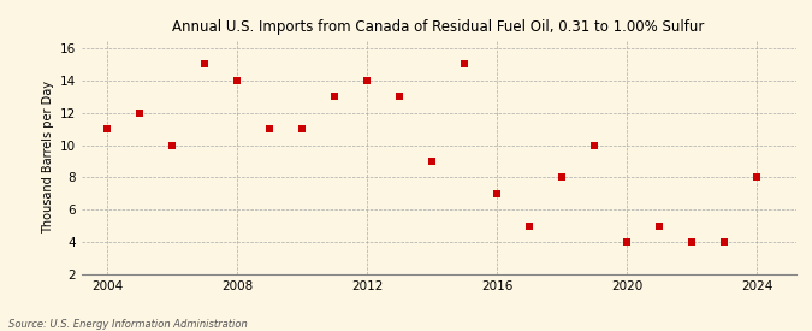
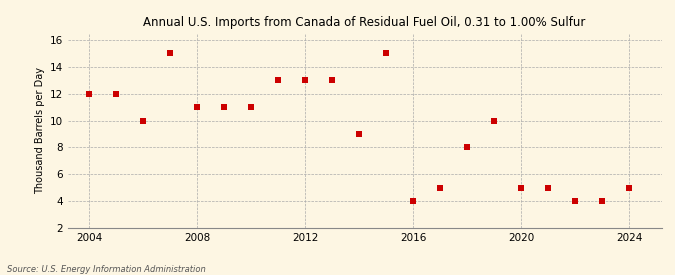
2004: 11 -> 12
2008: 14 -> 11
2012: 14 -> 13
2016: 7 -> 4
2020: 4 -> 5
2024: 8 -> 5
